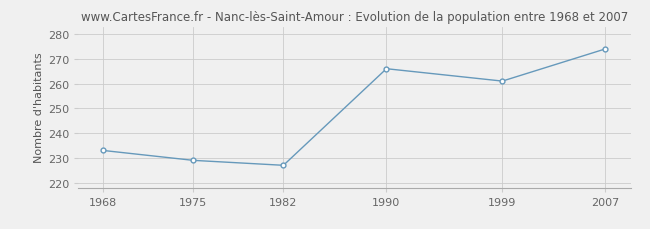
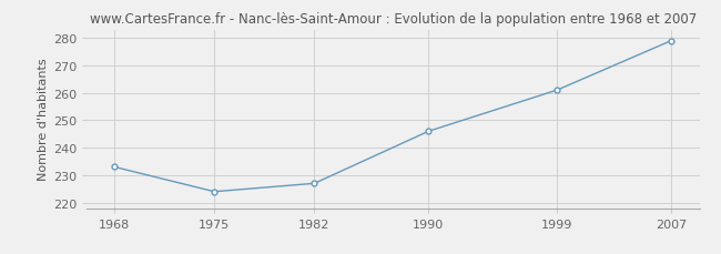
1975: 229 -> 224
1990: 266 -> 246
2007: 274 -> 279
